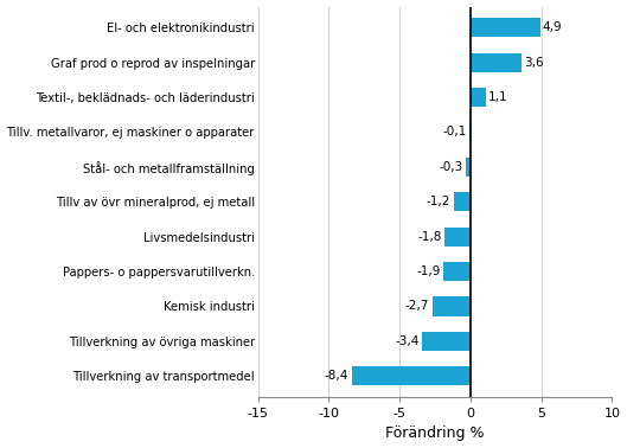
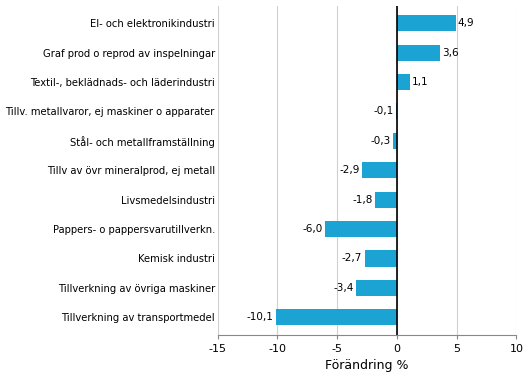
Tillv av övr mineralprod, ej metall: -1,2 -> -2,9
Pappers- o pappersvarutillverkn.: -1,9 -> -6,0
Tillverkning av transportmedel: -8,4 -> -10,1
